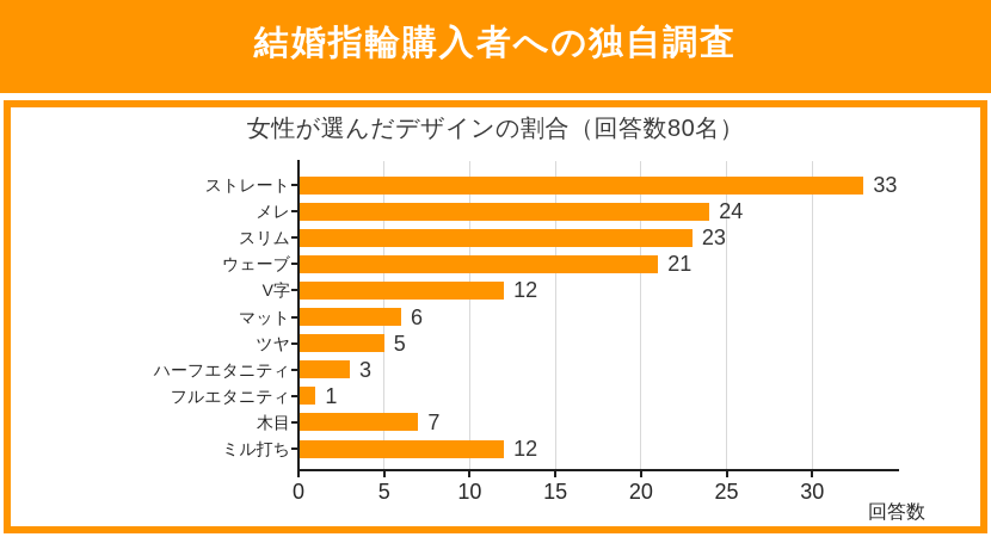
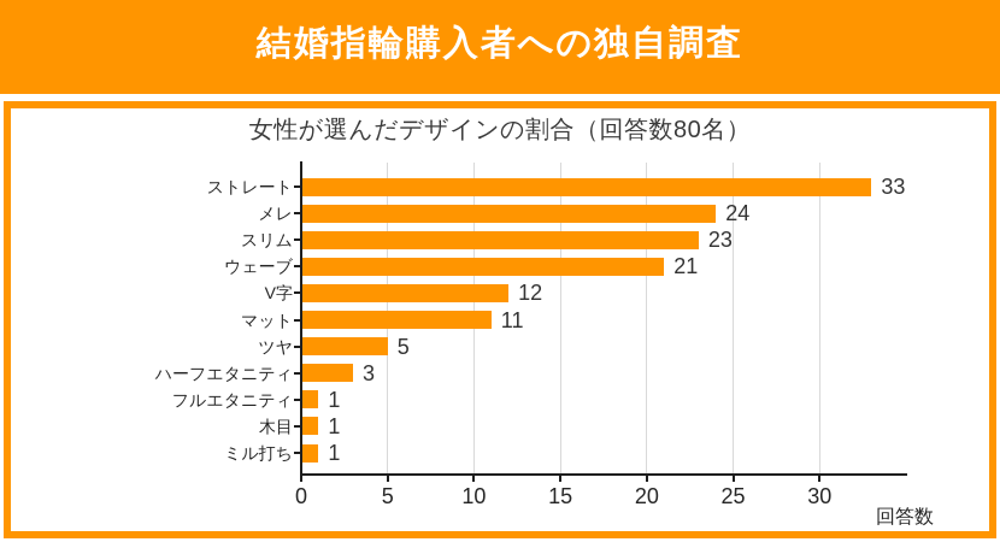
マット: 6 -> 11
木目: 7 -> 1
ミル打ち: 12 -> 1
